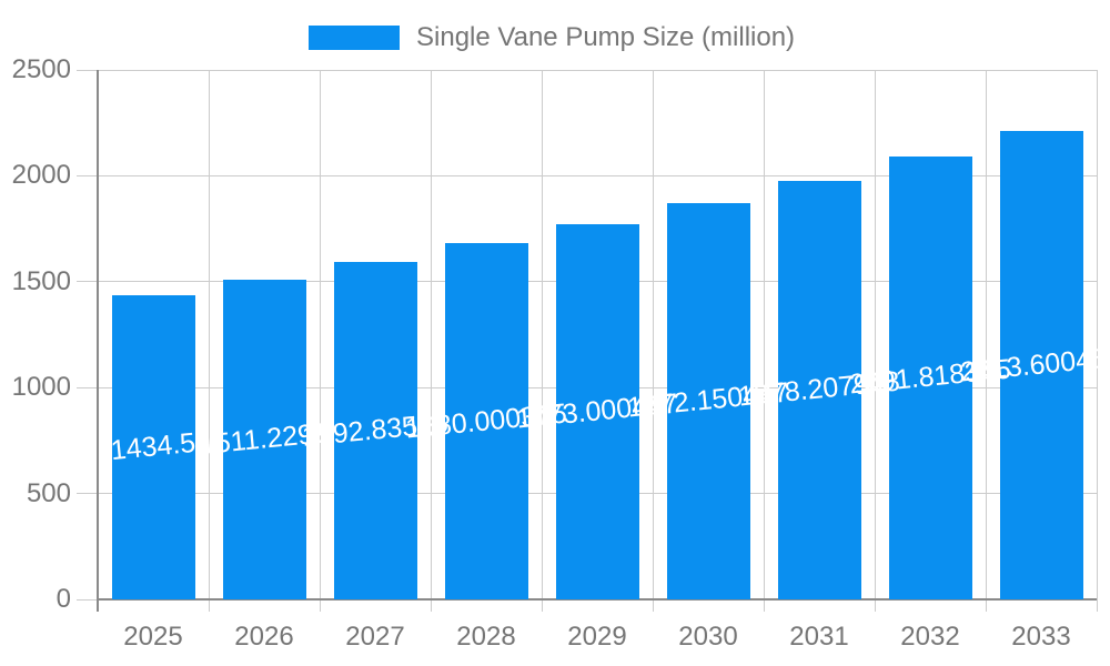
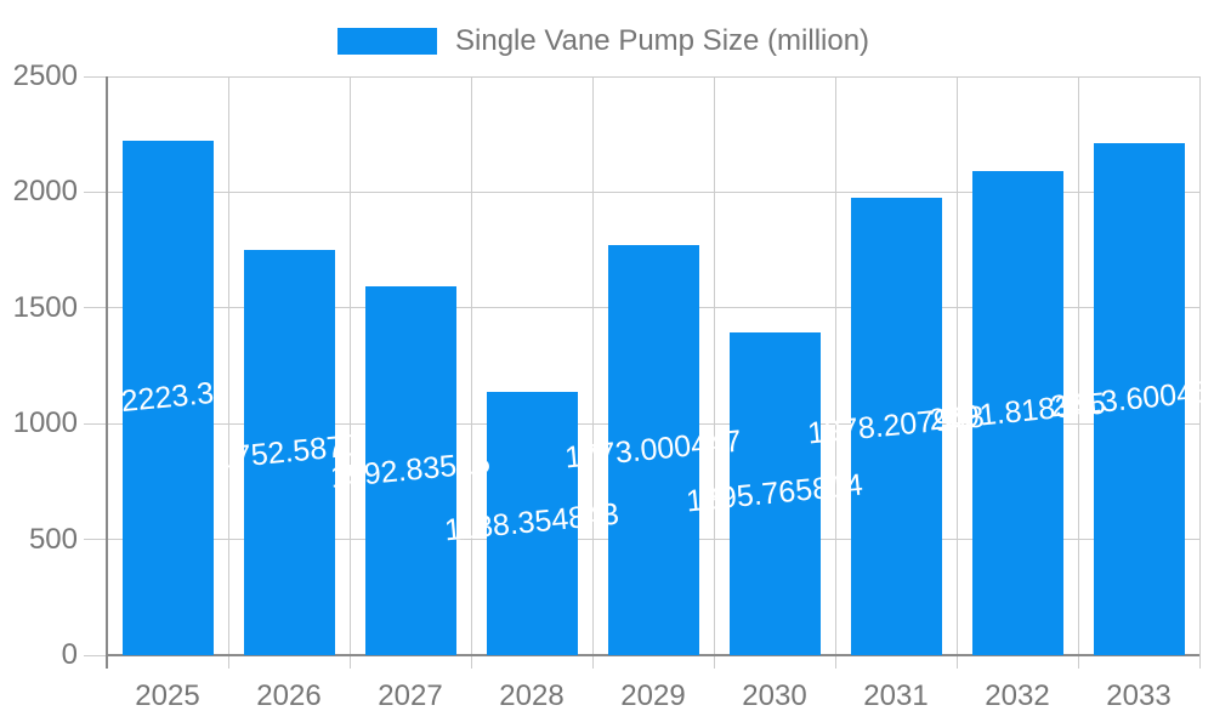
2025: 1434.5 -> 2223.3
2026: 1511.2295 -> 1752.5870
2028: 1680.000375 -> 1138.354843
2030: 1872.150447 -> 1395.765814
